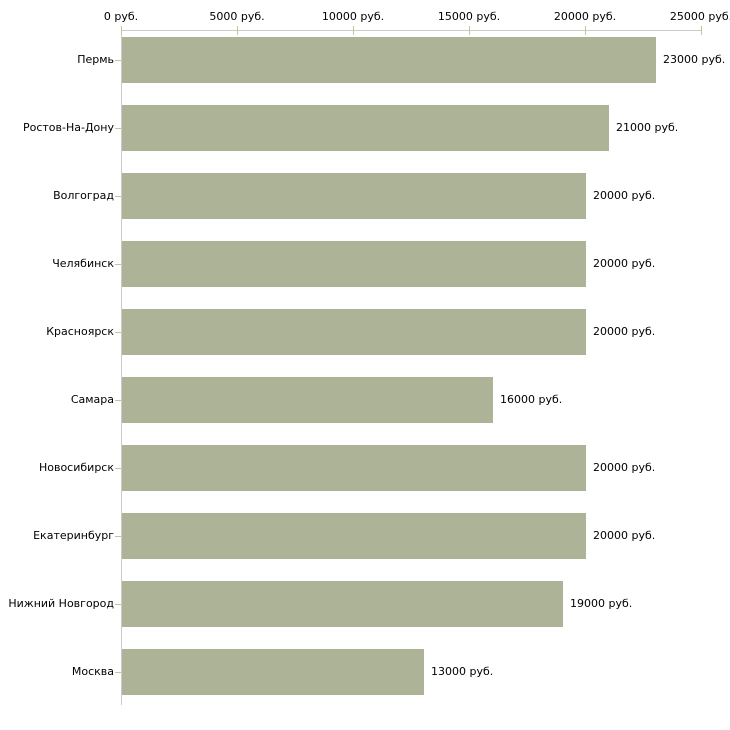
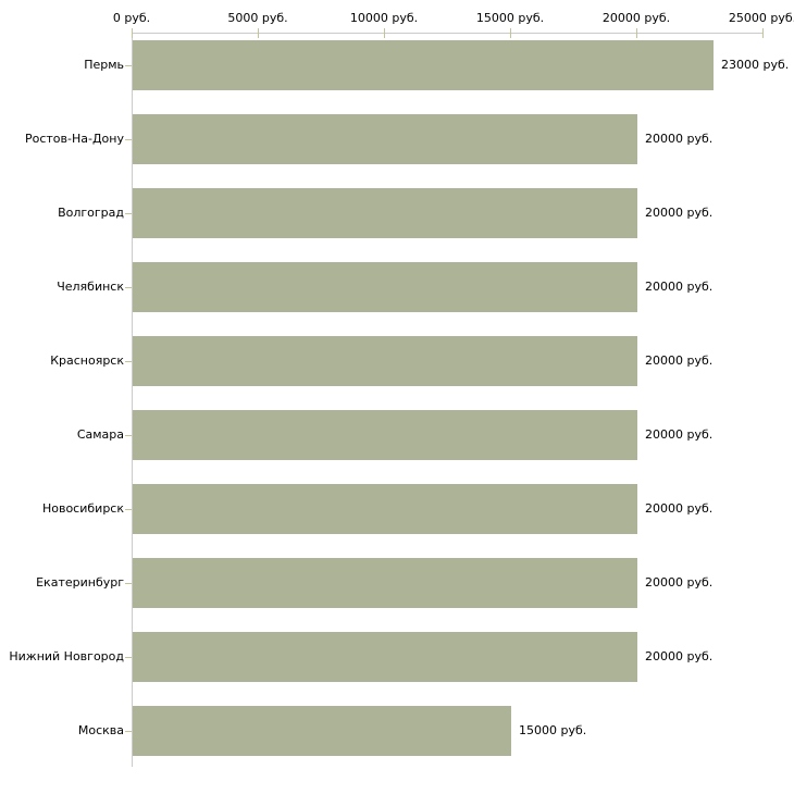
Ростов-На-Дону: 21000 -> 20000
Самара: 16000 -> 20000
Нижний Новгород: 19000 -> 20000
Москва: 13000 -> 15000
